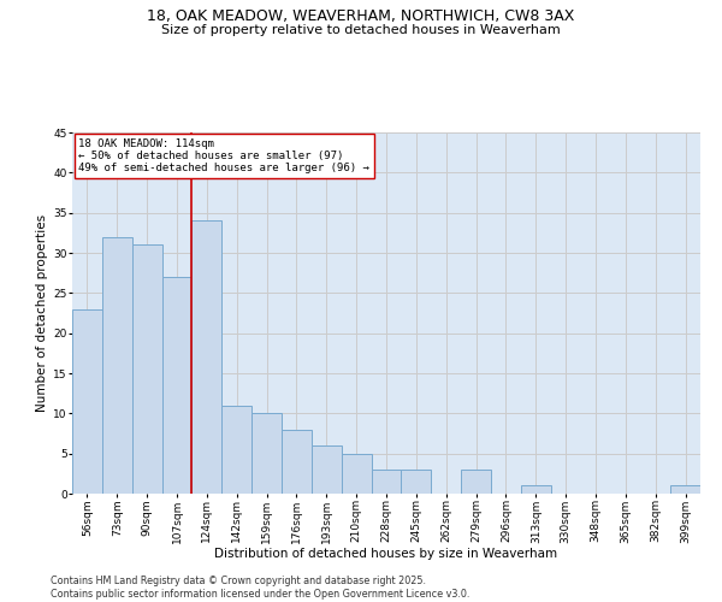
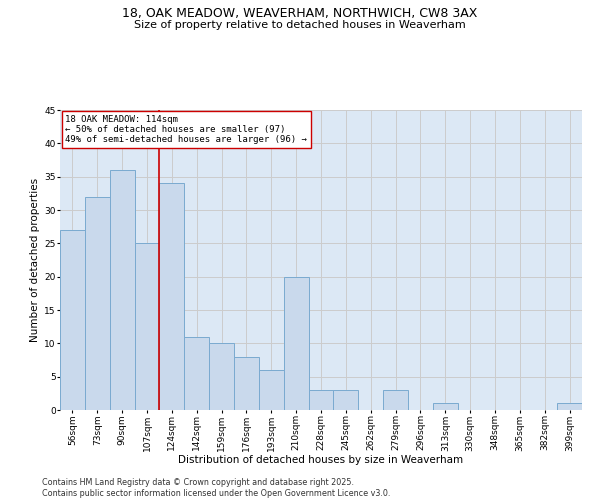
56sqm: 23 -> 27
90sqm: 31 -> 36
107sqm: 27 -> 25
210sqm: 5 -> 20
